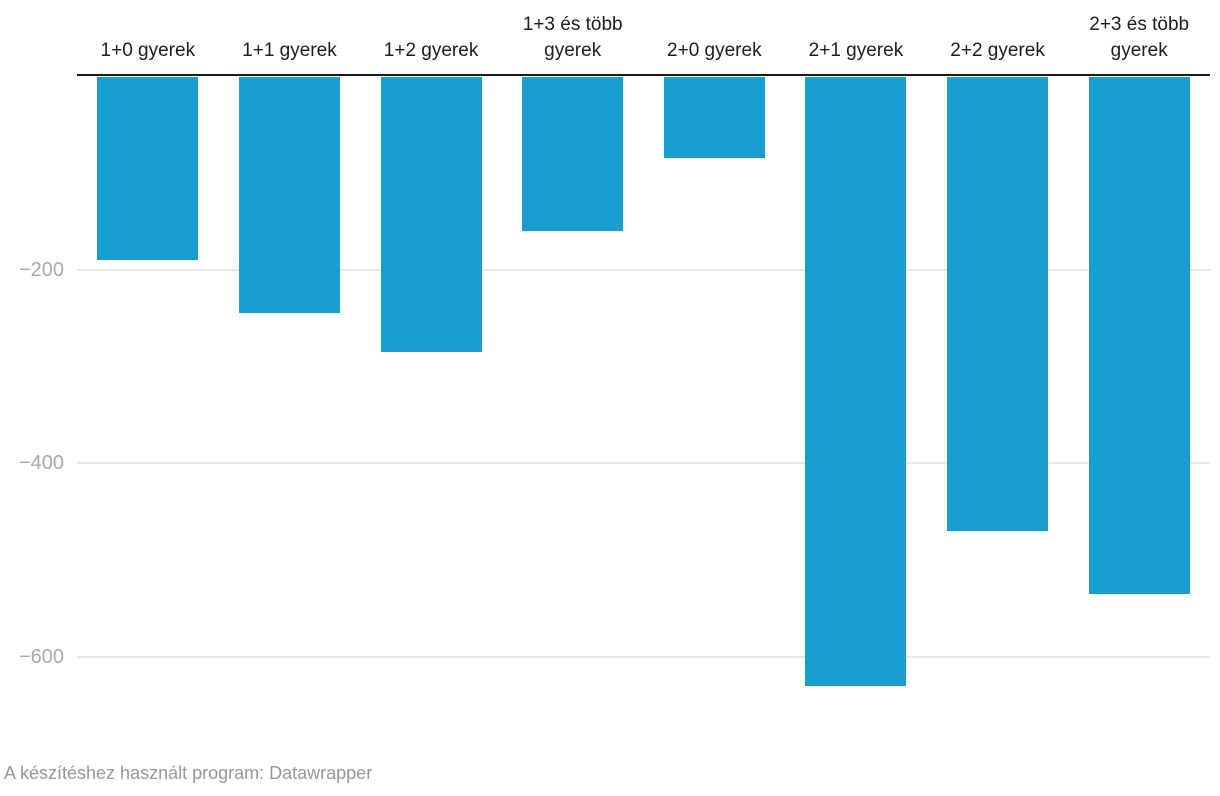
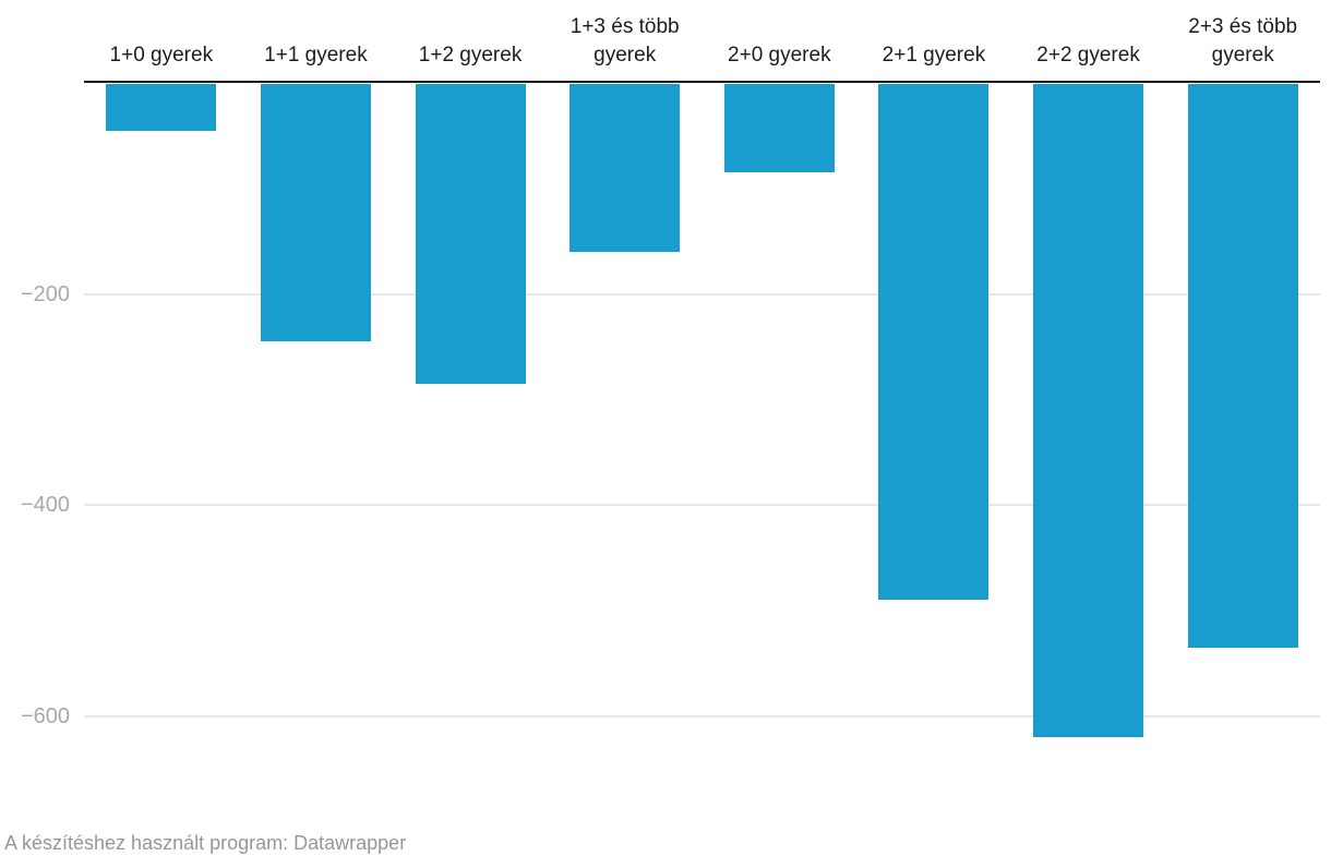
1+0 gyerek: -190 -> -40
2+1 gyerek: -630 -> -490
2+2 gyerek: -470 -> -620
